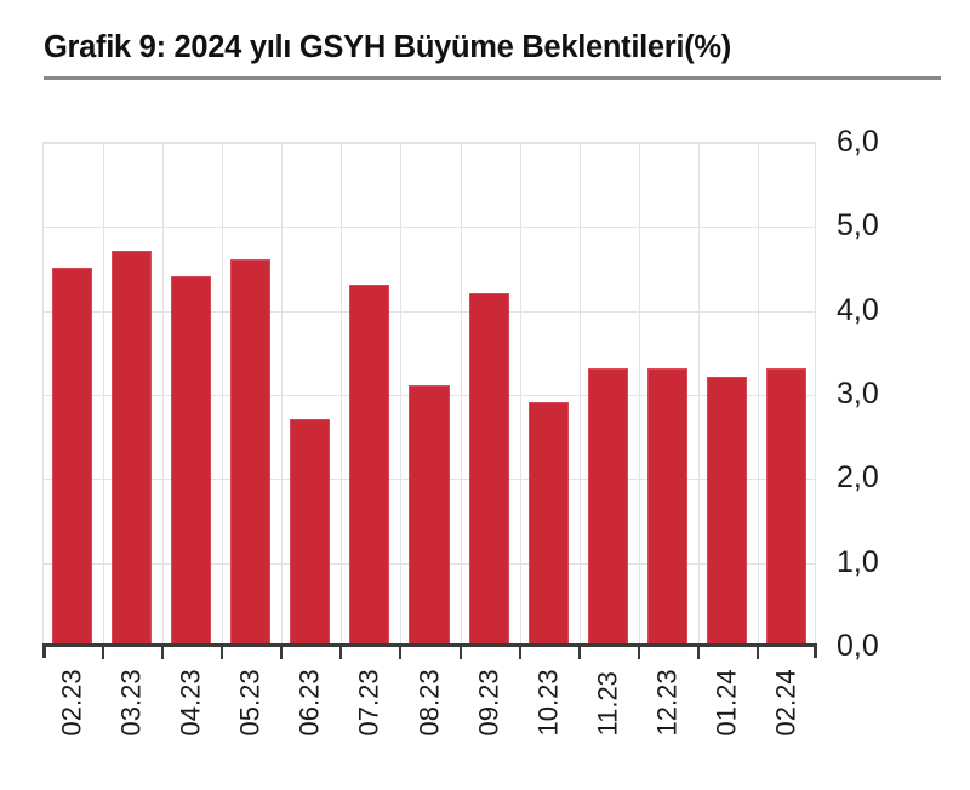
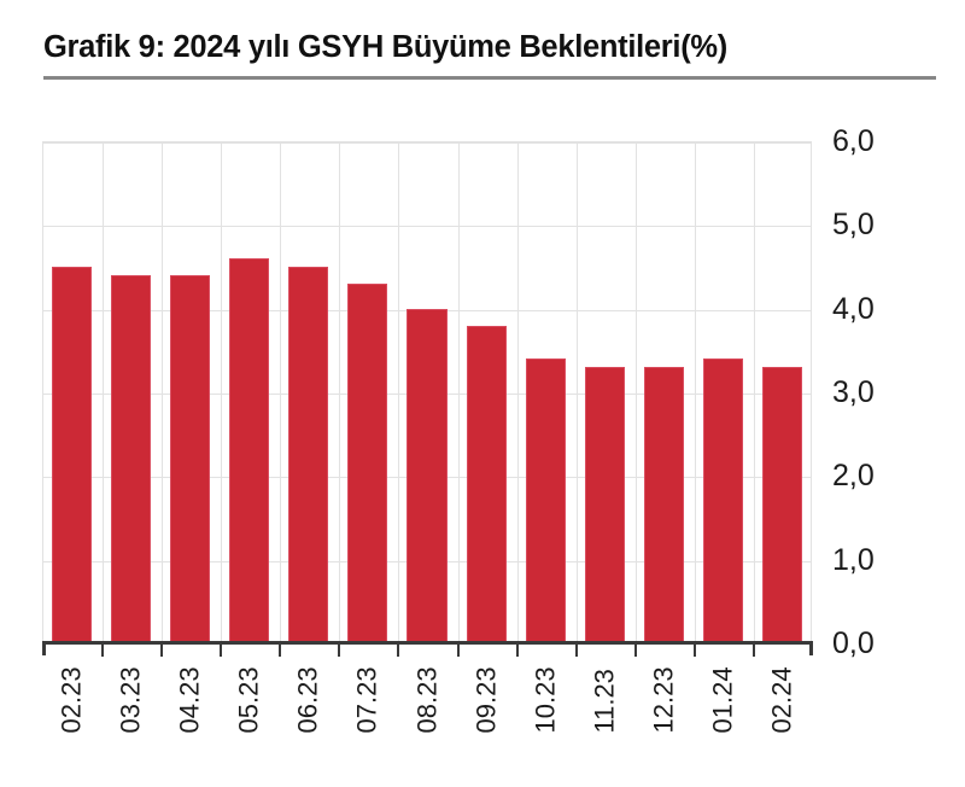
03.23: 4,7 -> 4,4
06.23: 2,7 -> 4,5
08.23: 3,1 -> 4,0
09.23: 4,2 -> 3,8
10.23: 2,9 -> 3,4
01.24: 3,2 -> 3,4
